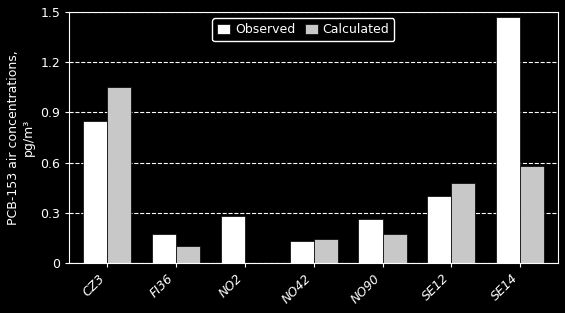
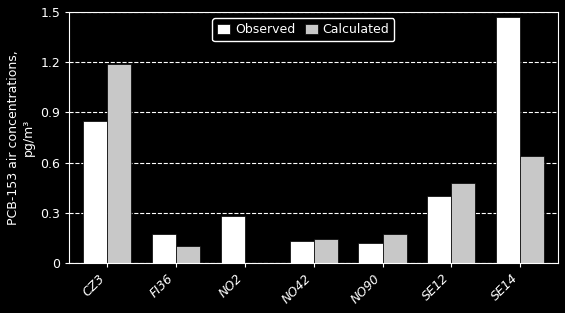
Calculated/CZ3: 1.05 -> 1.19
Observed/NO90: 0.26 -> 0.12
Calculated/SE14: 0.58 -> 0.64
